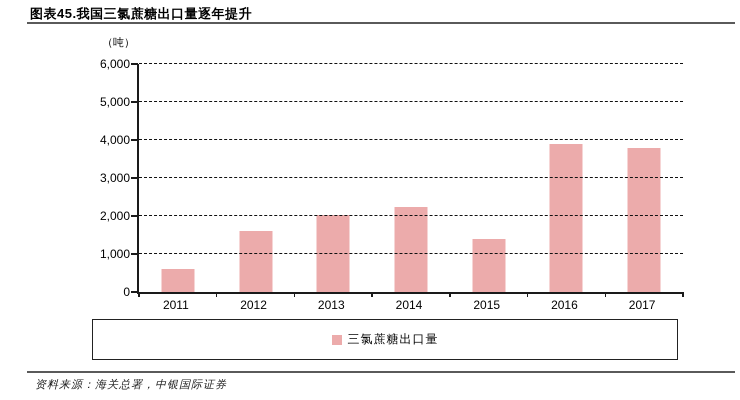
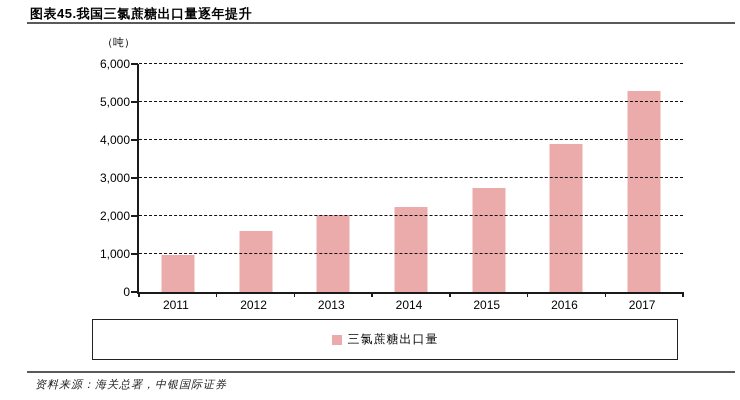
2011: 600 -> 1000
2015: 1400 -> 2800
2017: 3800 -> 5300
